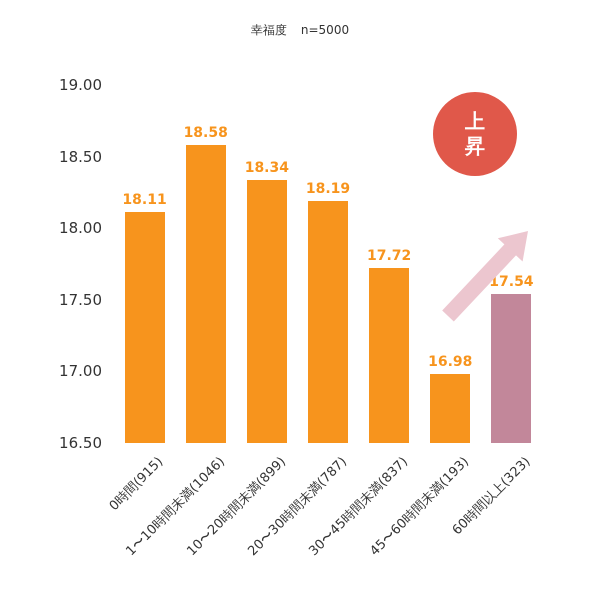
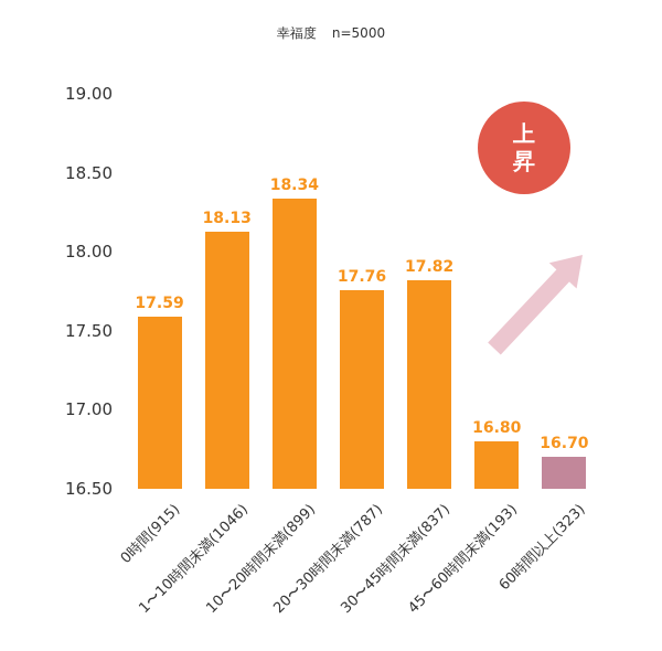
0時間(915): 18.11 -> 17.59
1〜10時間未満(1046): 18.58 -> 18.13
20〜30時間未満(787): 18.19 -> 17.76
30〜45時間未満(837): 17.72 -> 17.82
45〜60時間未満(193): 16.98 -> 16.80
60時間以上(323): 17.54 -> 16.70
